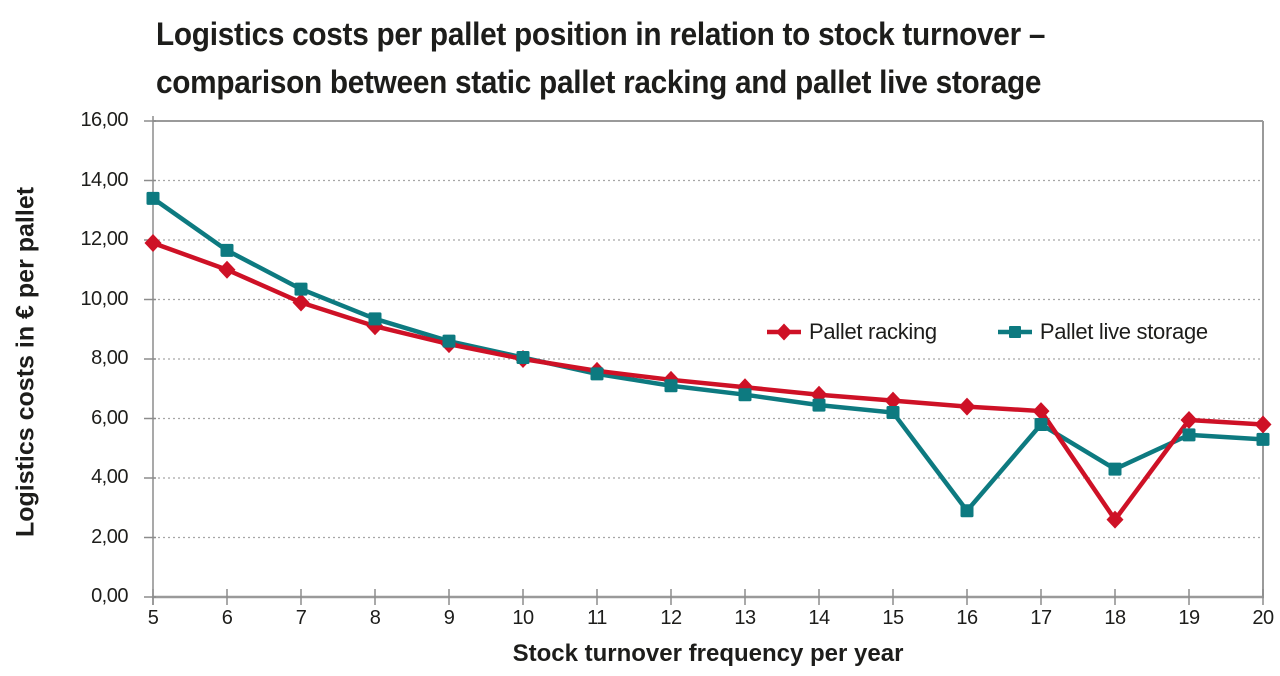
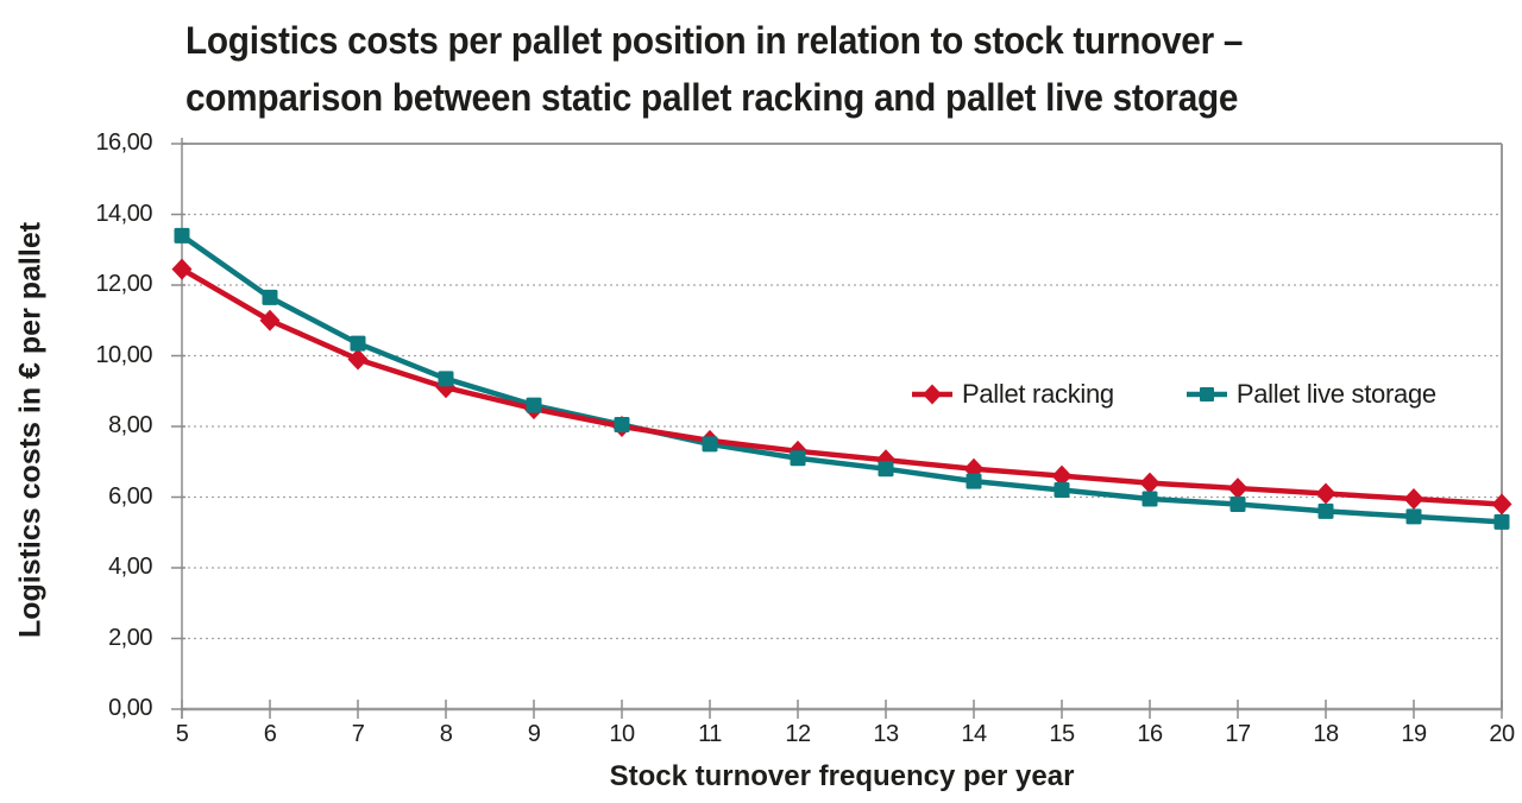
Pallet racking/5: 11,9 -> 12,4
Pallet live storage/16: 2,9 -> 6,0
Pallet racking/18: 2,6 -> 6,1
Pallet live storage/18: 4,3 -> 5,6
